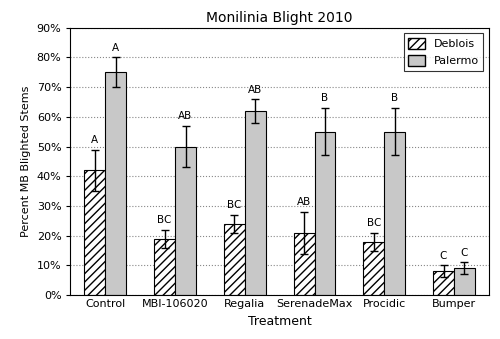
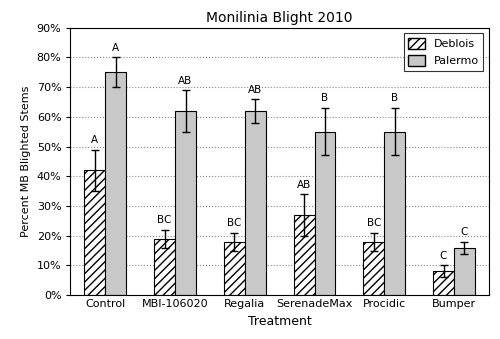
Palermo/MBI-106020: 50% -> 62%
Deblois/Regalia: 24% -> 18%
Deblois/SerenadeMax: 21% -> 27%
Palermo/Bumper: 9% -> 16%
